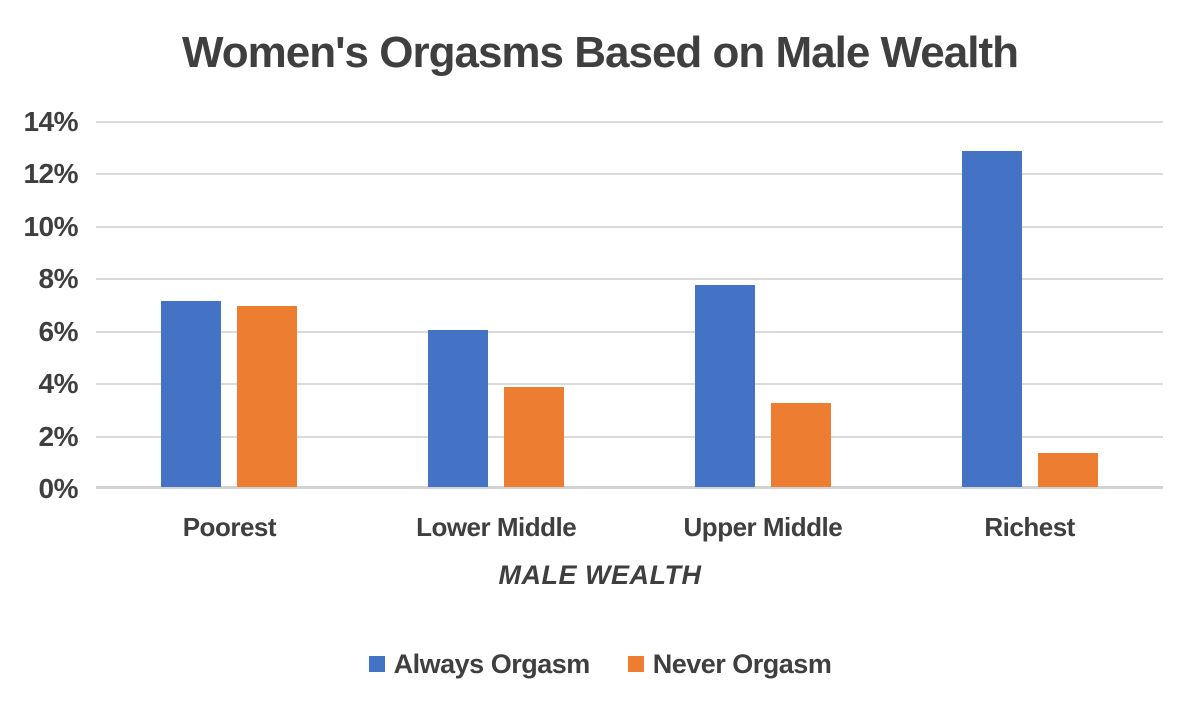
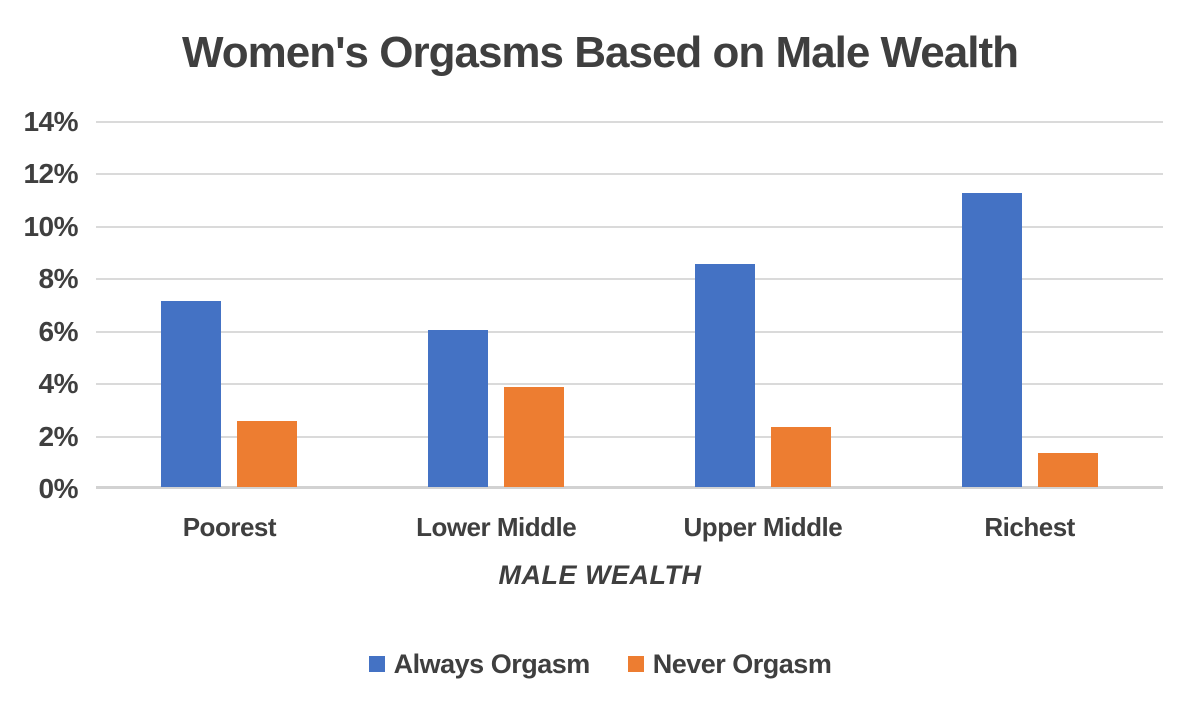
Never Orgasm/Poorest: 6.9% -> 2.5%
Always Orgasm/Upper Middle: 7.7% -> 8.5%
Never Orgasm/Upper Middle: 3.2% -> 2.3%
Always Orgasm/Richest: 12.8% -> 11.2%
